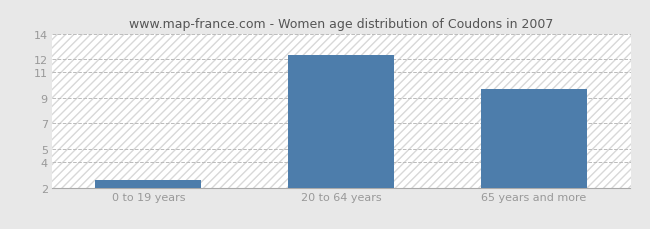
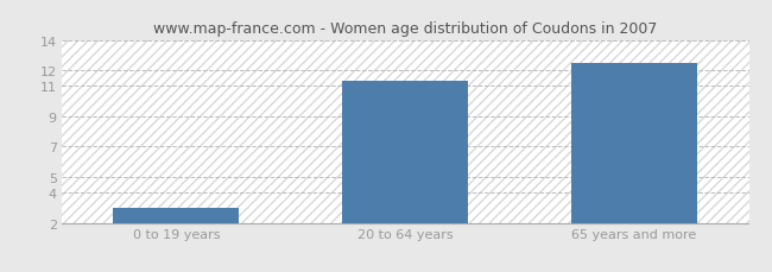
0 to 19 years: 2.6 -> 3.0
20 to 64 years: 12.3 -> 11.3
65 years and more: 9.7 -> 12.5
